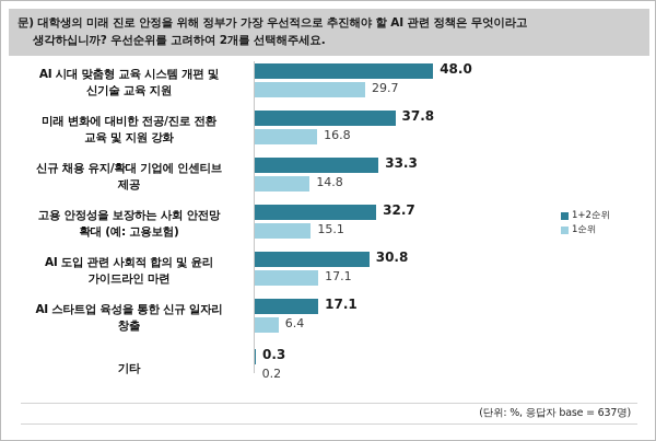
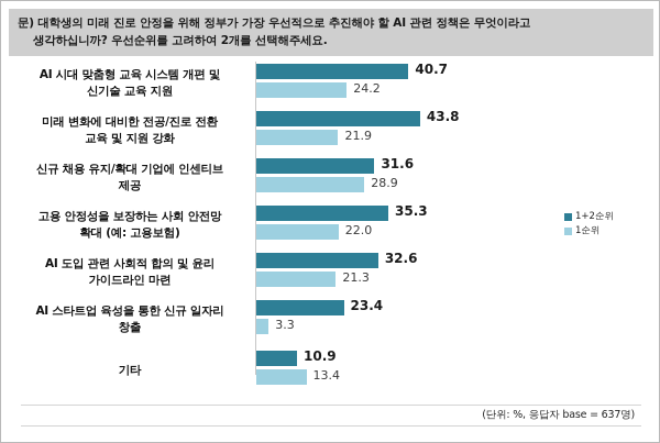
1+2순위/AI 시대 맞춤형 교육 시스템 개편 및 신기술 교육 지원: 48.0 -> 40.7
1순위/AI 시대 맞춤형 교육 시스템 개편 및 신기술 교육 지원: 29.7 -> 24.2
1+2순위/미래 변화에 대비한 전공/진로 전환 교육 및 지원 강화: 37.8 -> 43.8
1순위/미래 변화에 대비한 전공/진로 전환 교육 및 지원 강화: 16.8 -> 21.9
1+2순위/신규 채용 유지/확대 기업에 인센티브 제공: 33.3 -> 31.6
1순위/신규 채용 유지/확대 기업에 인센티브 제공: 14.8 -> 28.9
1+2순위/고용 안정성을 보장하는 사회 안전망 확대 (예: 고용보험): 32.7 -> 35.3
1순위/고용 안정성을 보장하는 사회 안전망 확대 (예: 고용보험): 15.1 -> 22.0
1+2순위/AI 도입 관련 사회적 합의 및 윤리 가이드라인 마련: 30.8 -> 32.6
1순위/AI 도입 관련 사회적 합의 및 윤리 가이드라인 마련: 17.1 -> 21.3
1+2순위/AI 스타트업 육성을 통한 신규 일자리 창출: 17.1 -> 23.4
1순위/AI 스타트업 육성을 통한 신규 일자리 창출: 6.4 -> 3.3
1+2순위/기타: 0.3 -> 10.9
1순위/기타: 0.2 -> 13.4
